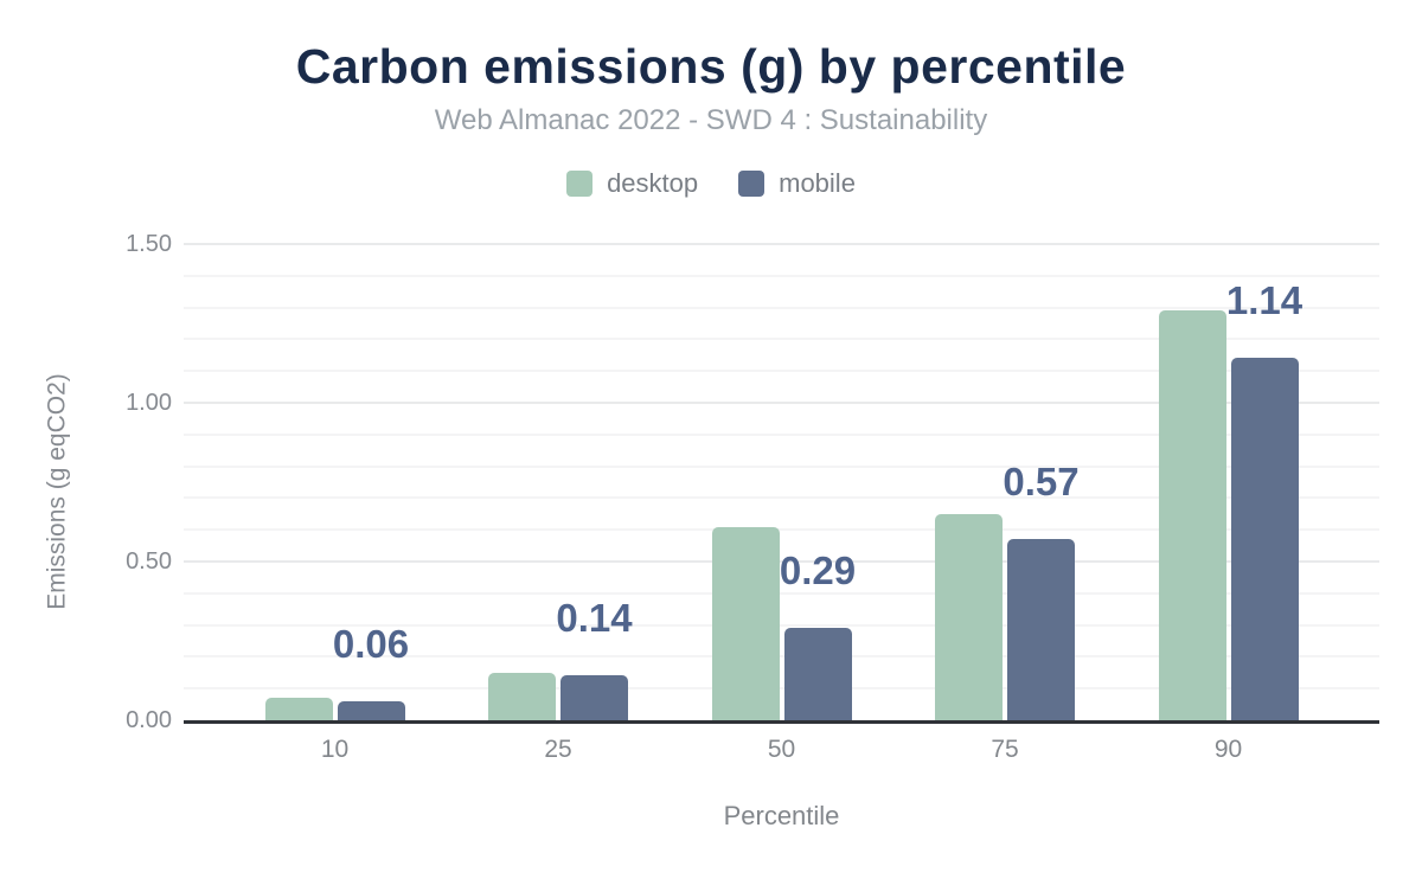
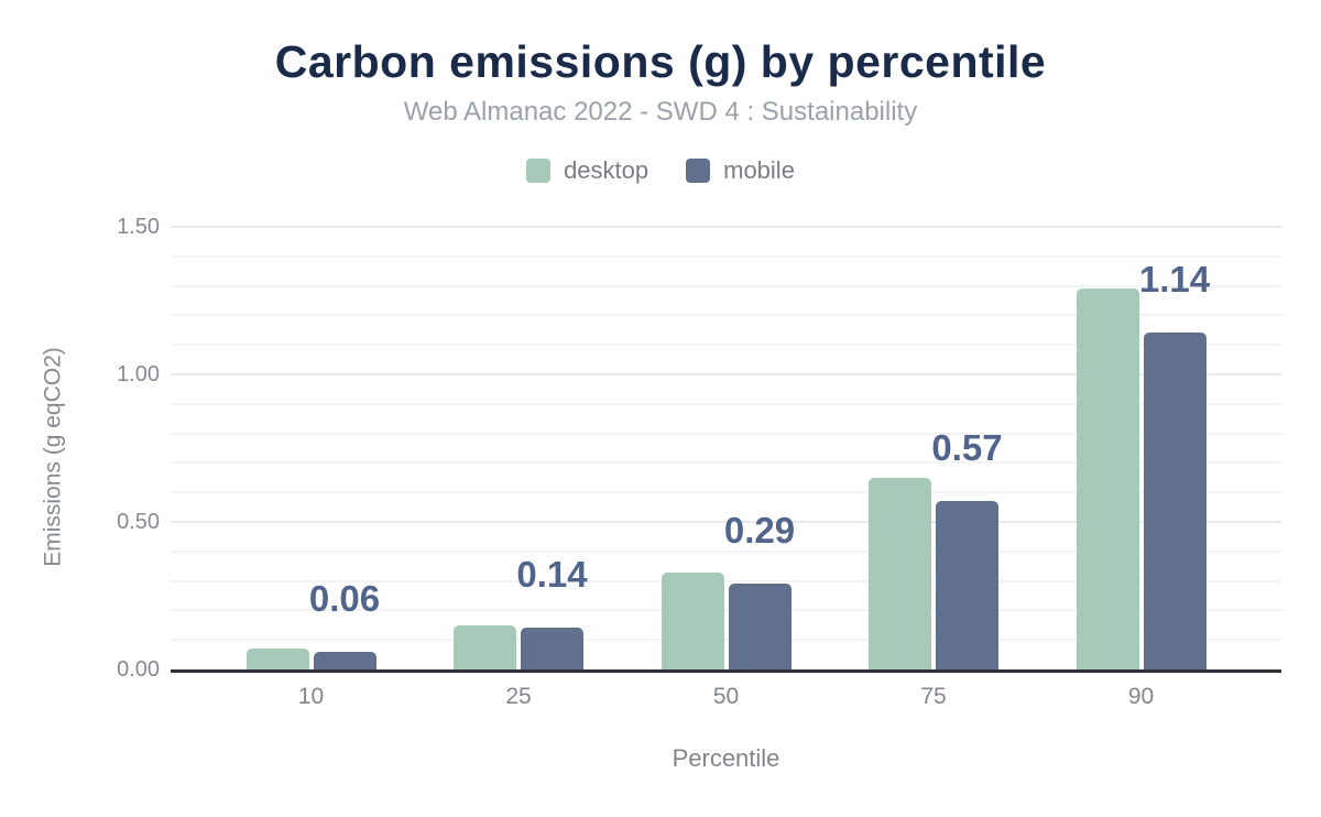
desktop/50: 0.61 -> 0.33
